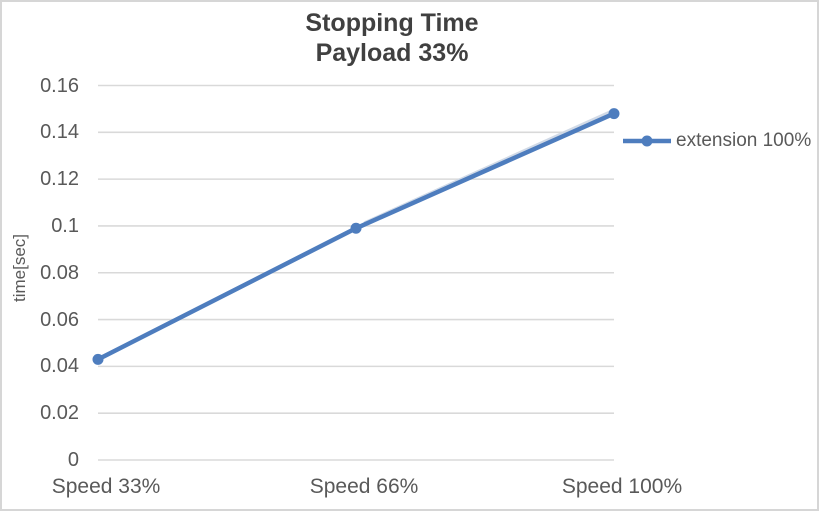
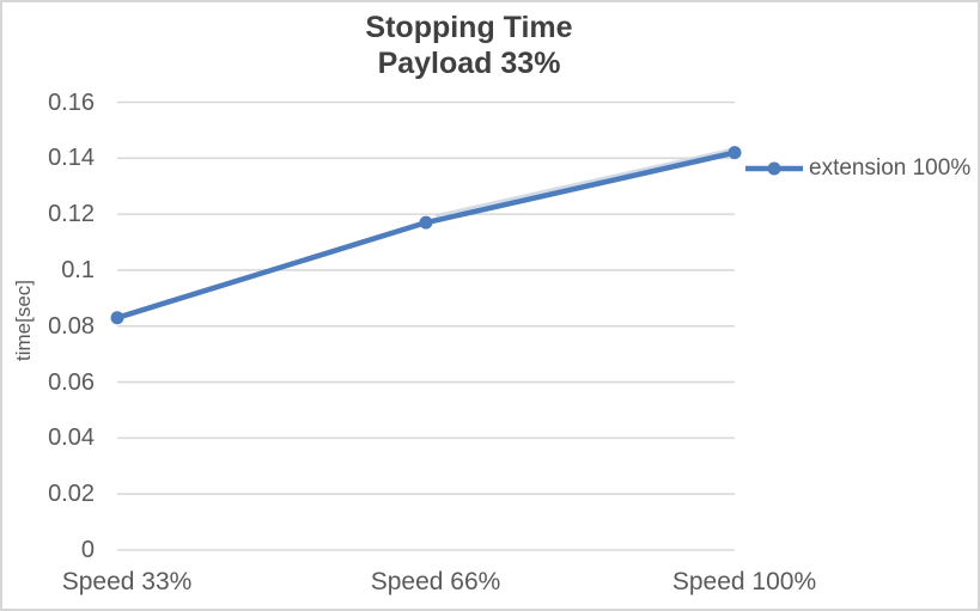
Speed 33%: 0.043 -> 0.083
Speed 66%: 0.099 -> 0.117
Speed 100%: 0.148 -> 0.142
